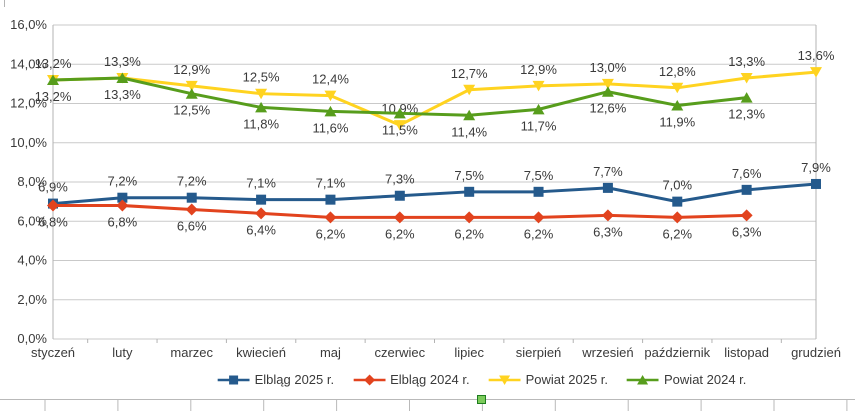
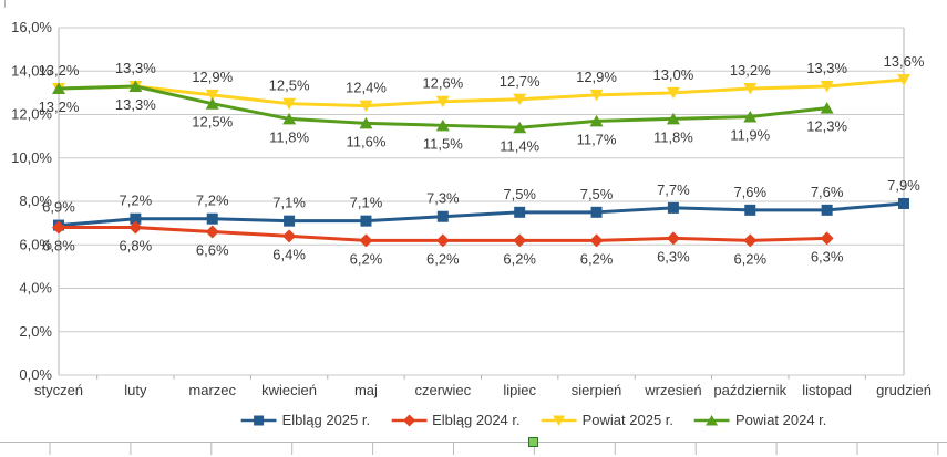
Powiat 2025 r./czerwiec: 10,9% -> 12,6%
Powiat 2024 r./wrzesień: 12,6% -> 11,8%
Elbląg 2025 r./październik: 7,0% -> 7,6%
Powiat 2025 r./październik: 12,8% -> 13,2%
